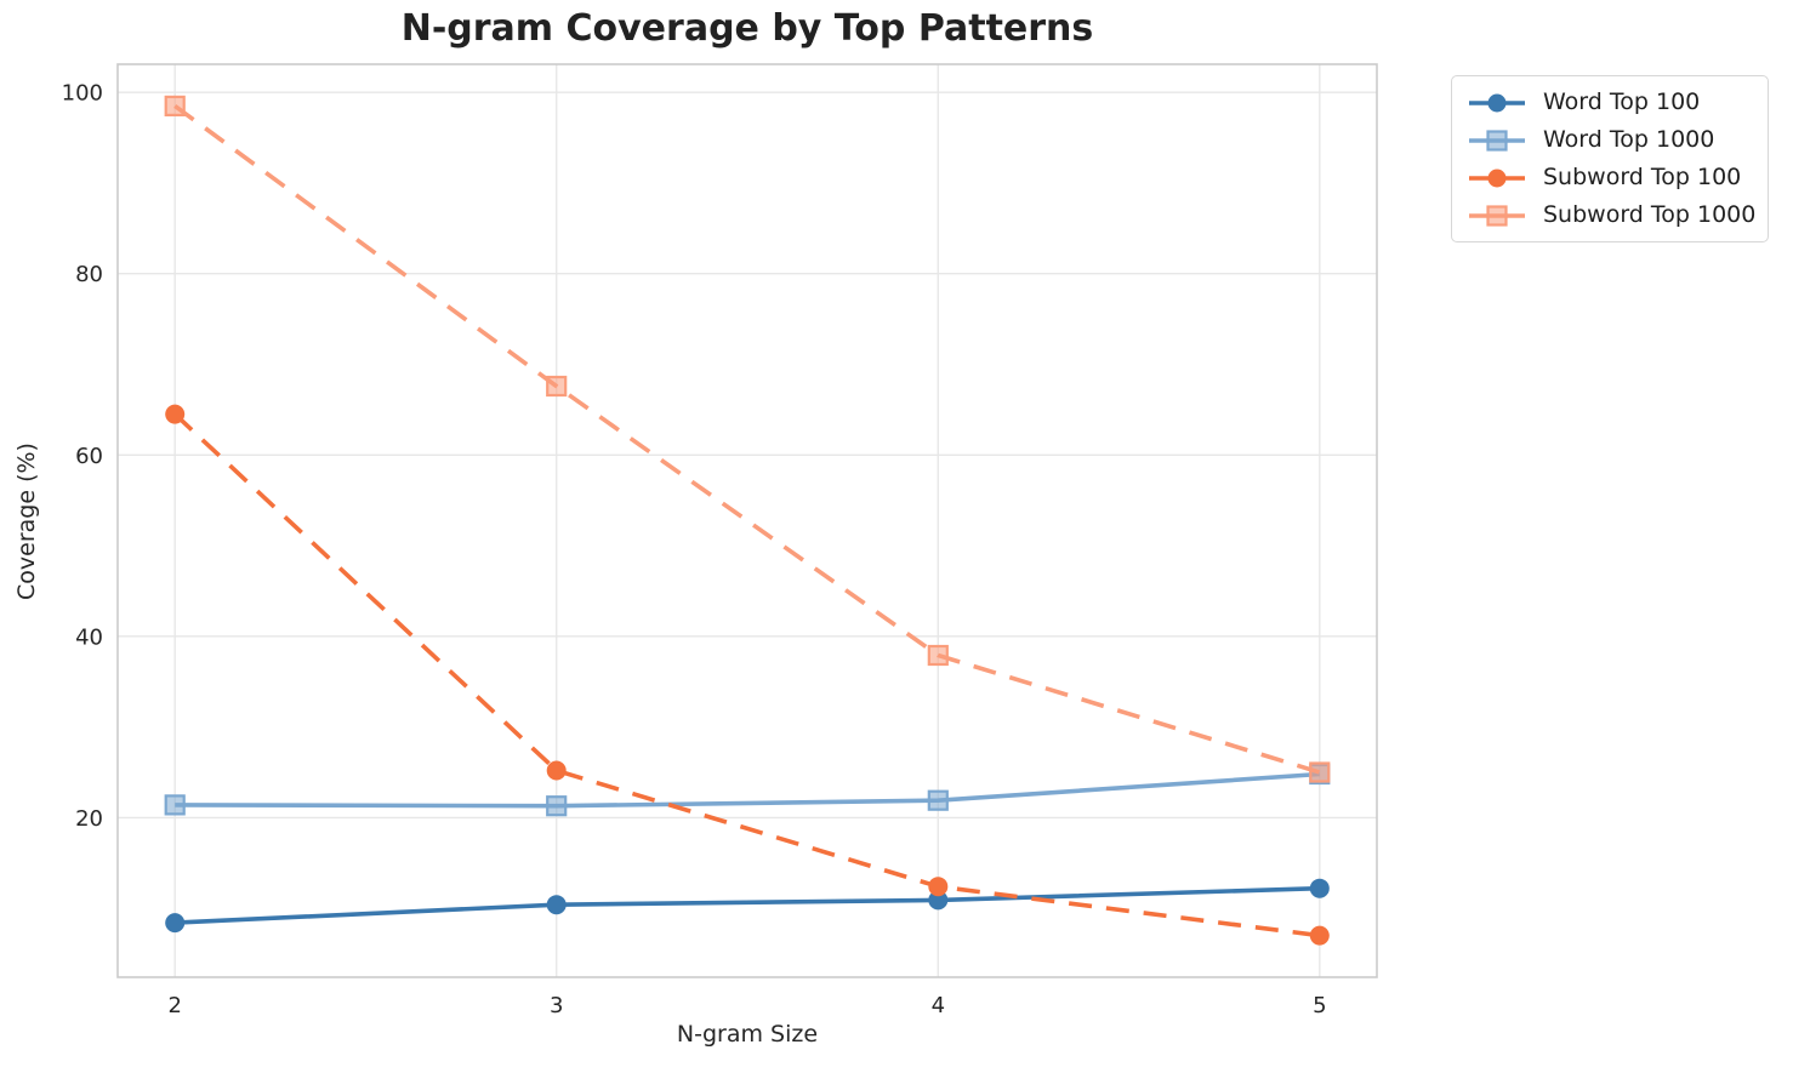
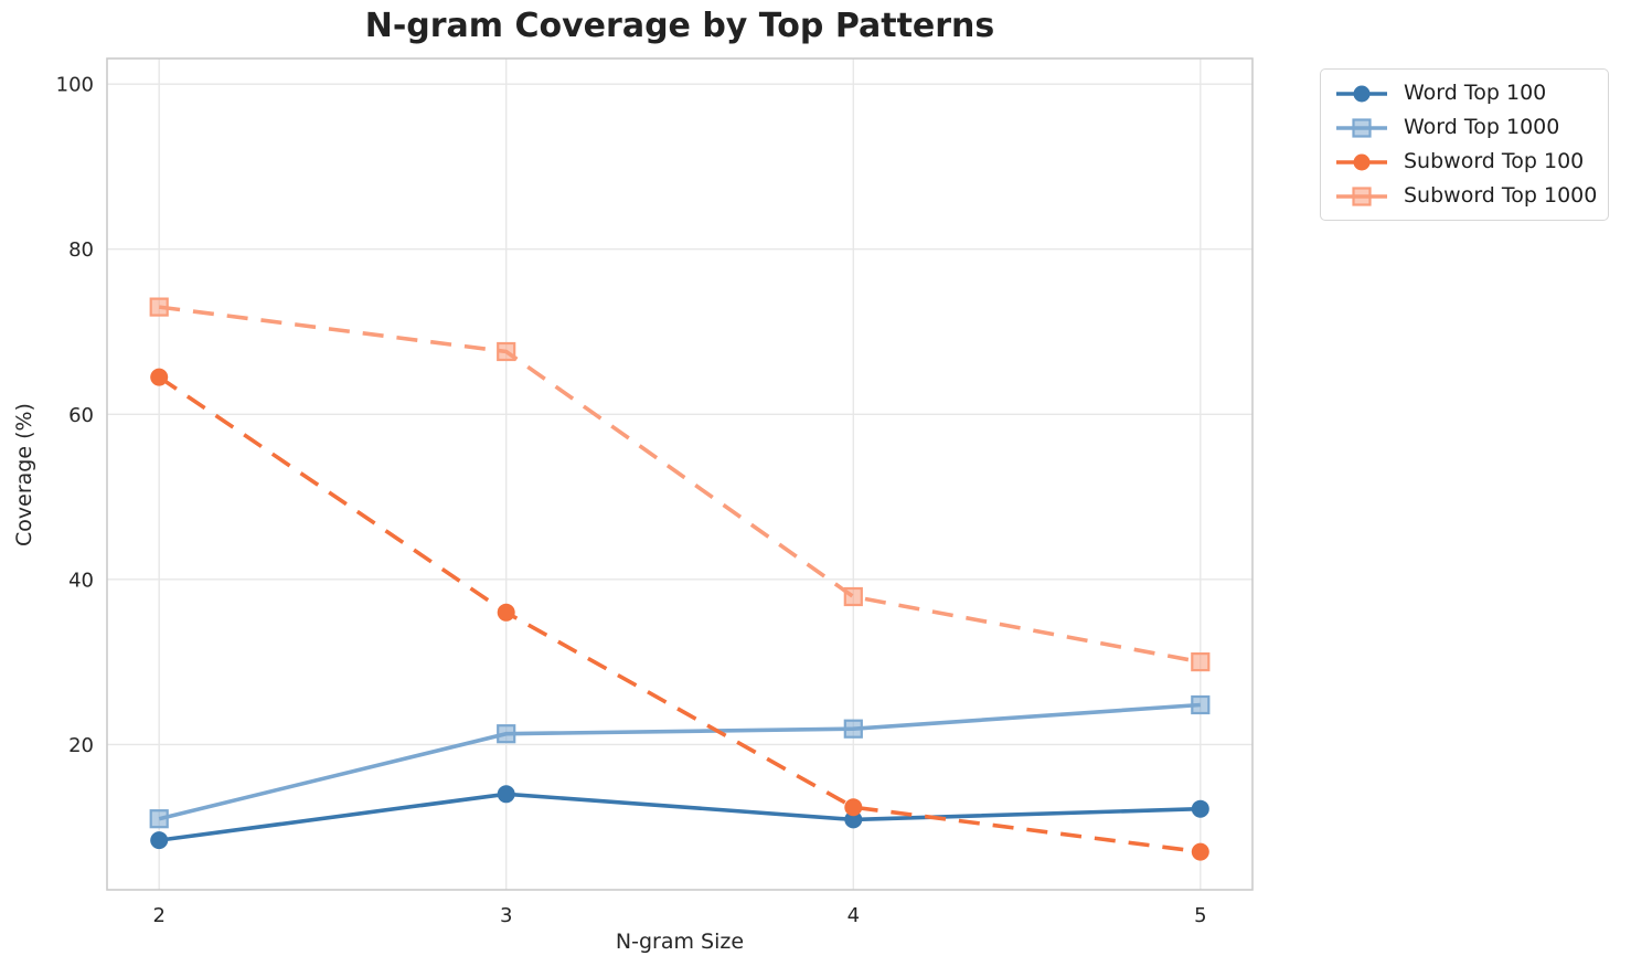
Word Top 1000/2: 21 -> 11
Subword Top 1000/2: 98 -> 73
Word Top 100/3: 10 -> 14
Subword Top 100/3: 25 -> 36
Subword Top 1000/5: 25 -> 30
